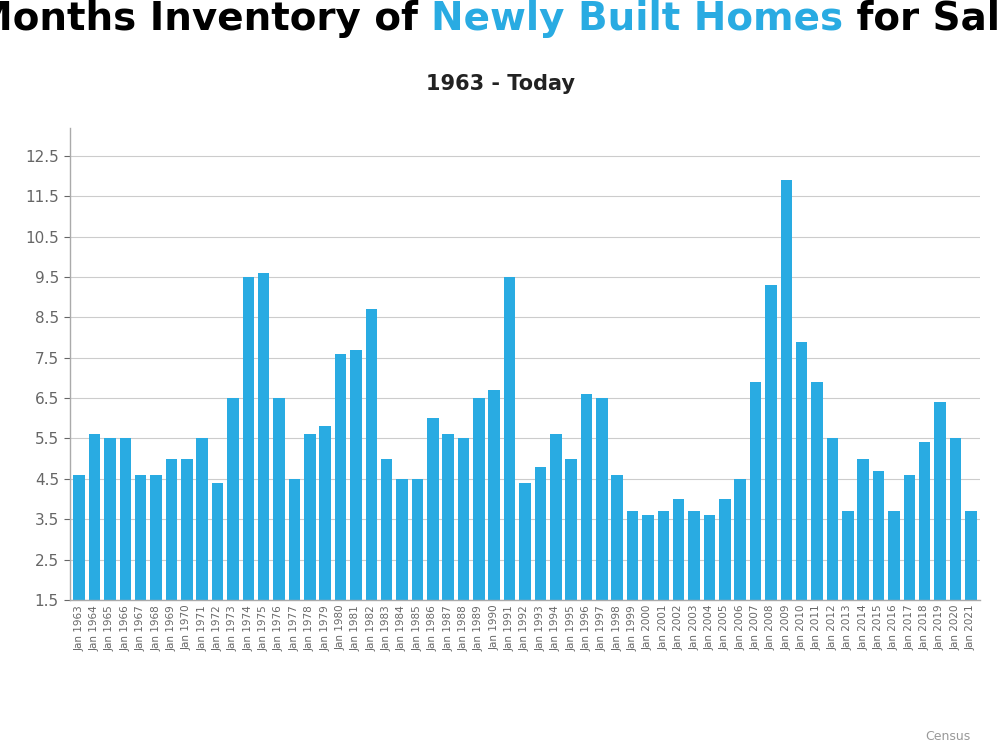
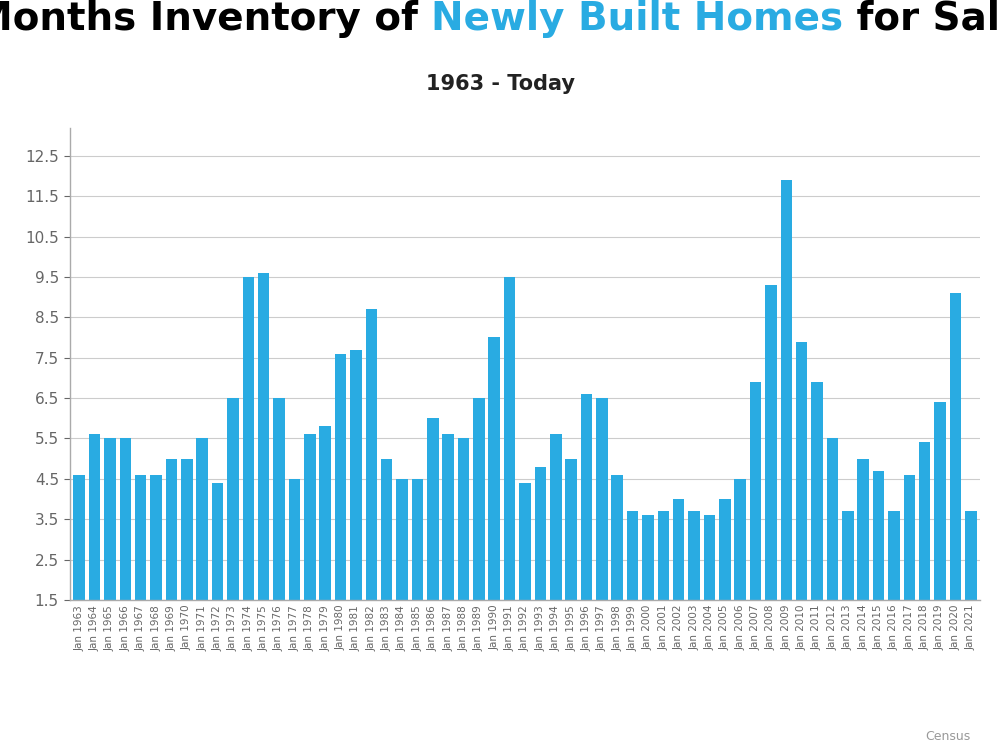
Jan 1990: 6.7 -> 8.0
Jan 2020: 5.5 -> 9.1
